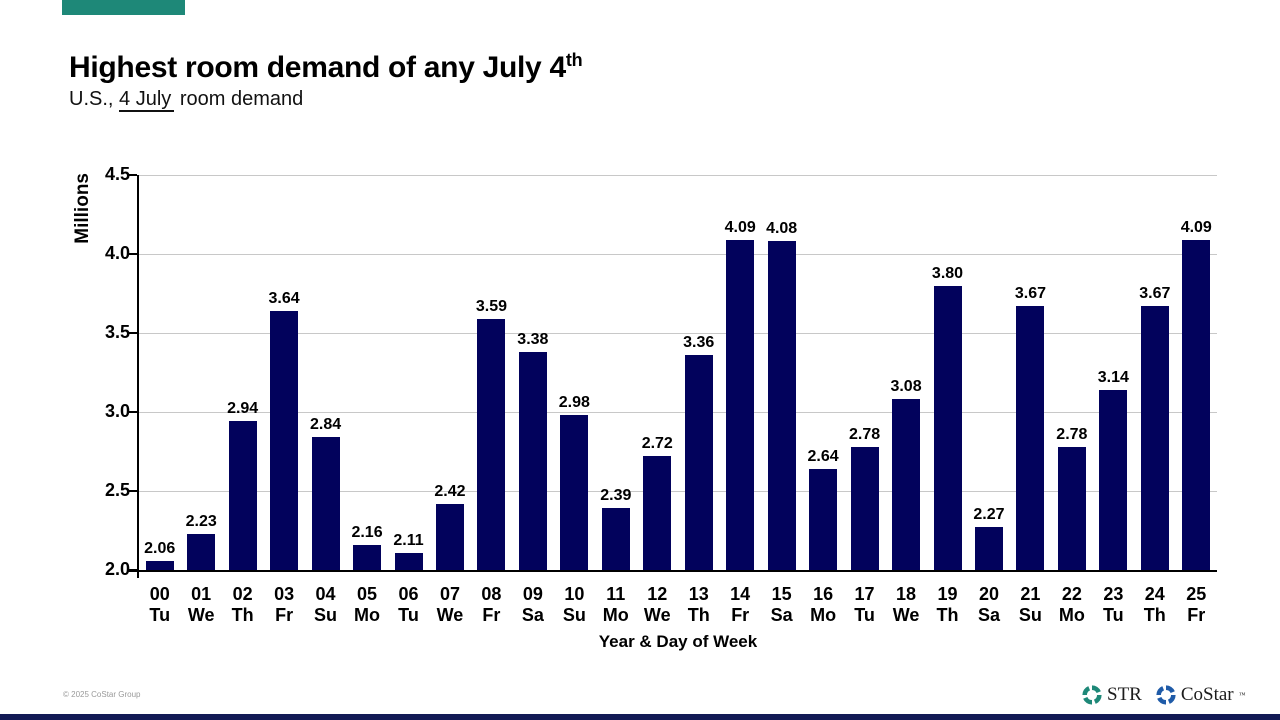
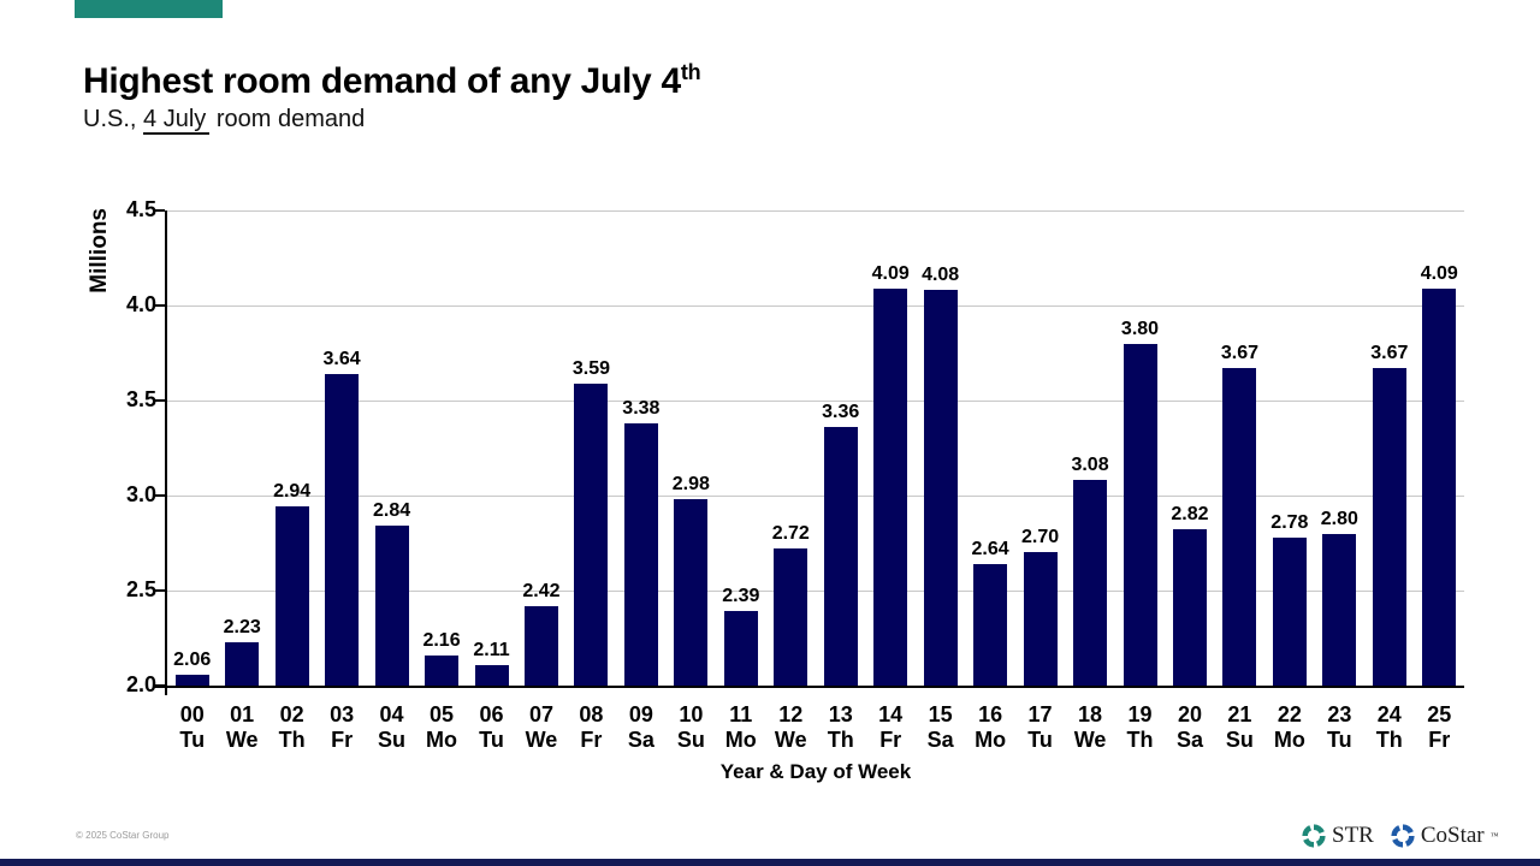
17: 2.78 -> 2.70
20: 2.27 -> 2.82
23: 3.14 -> 2.80
